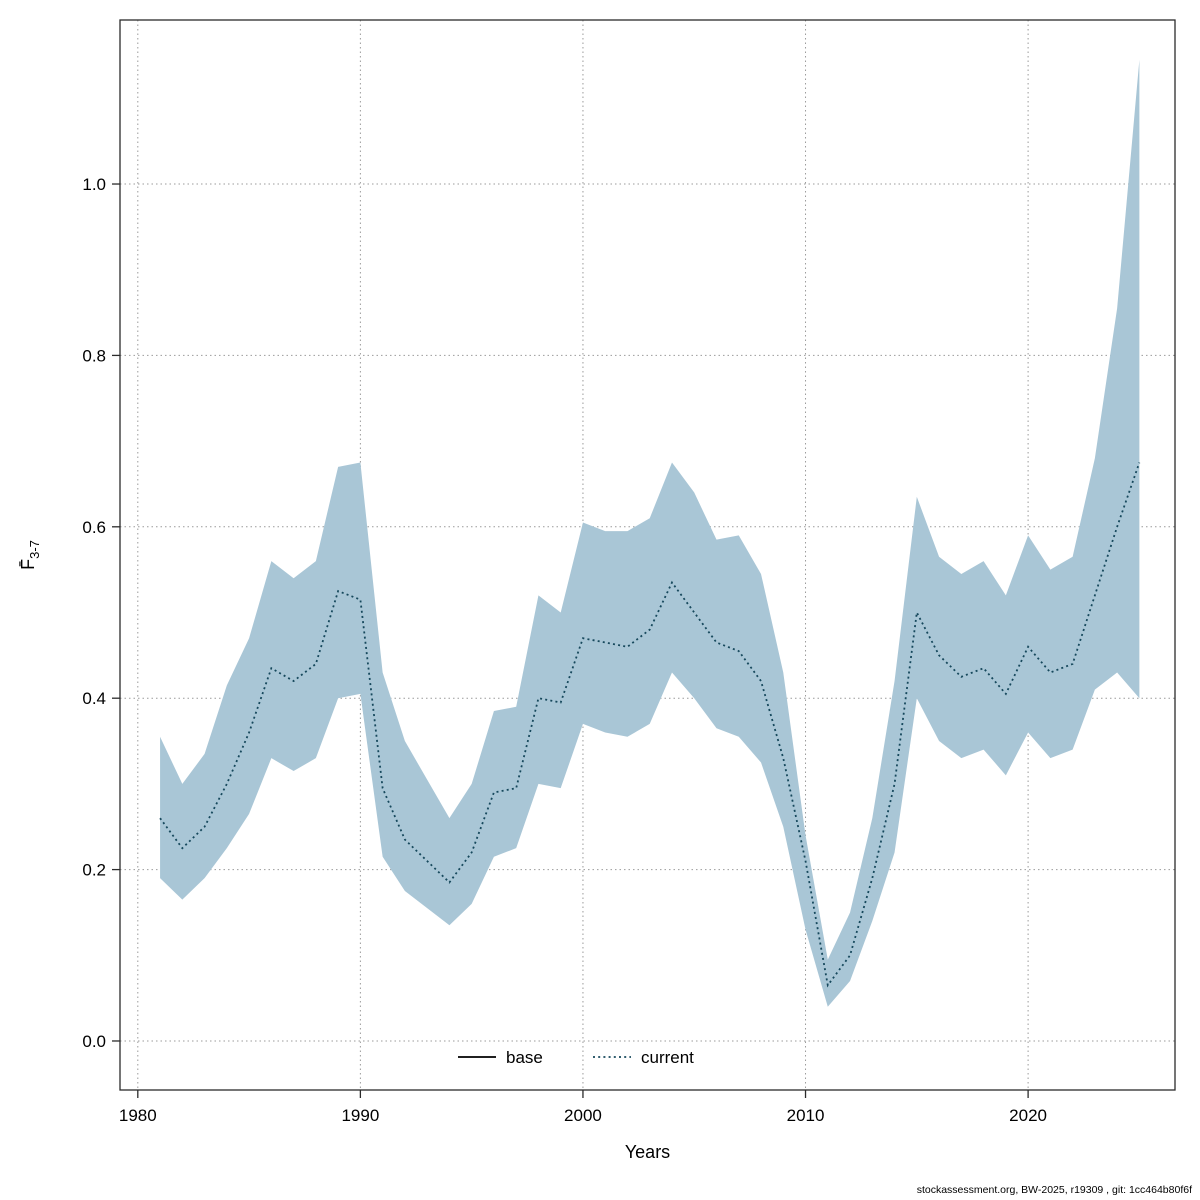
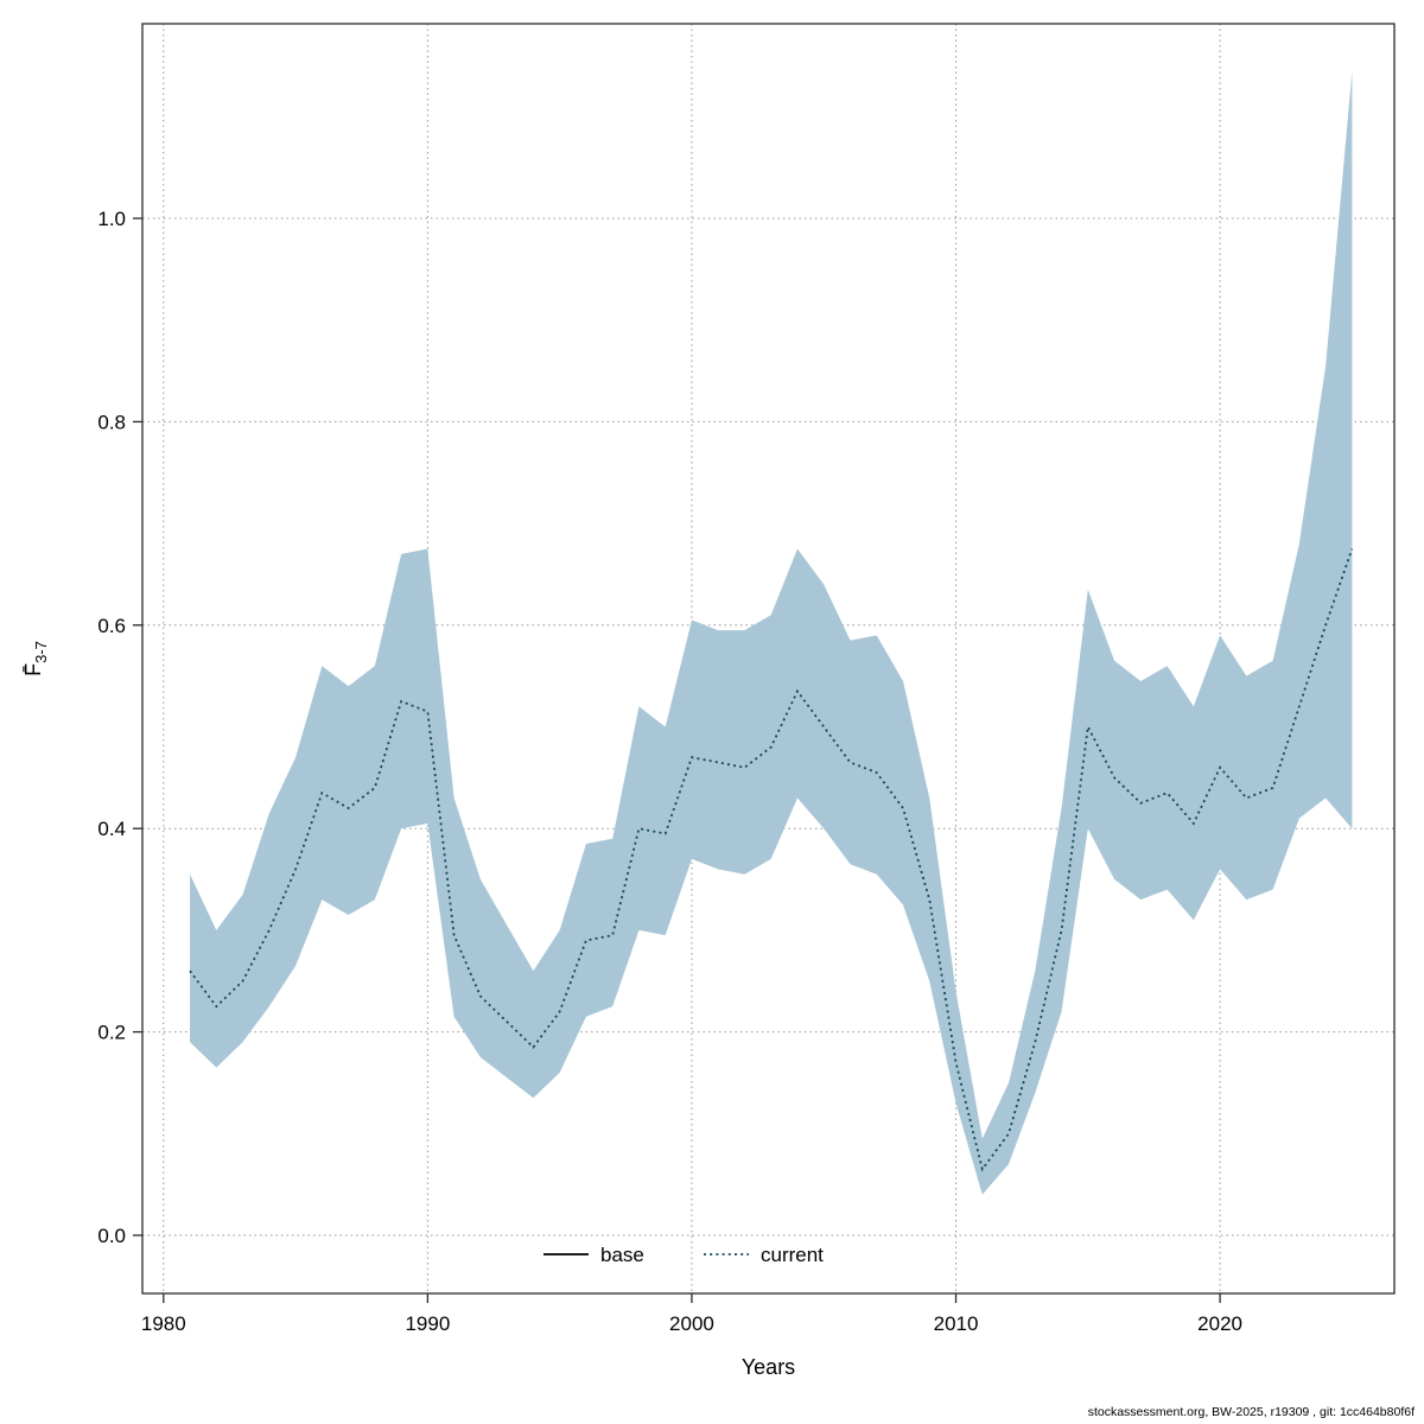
2010: 0.21 -> 0.17
